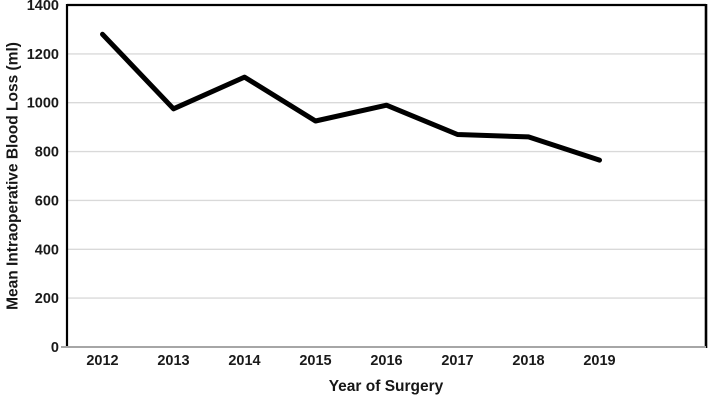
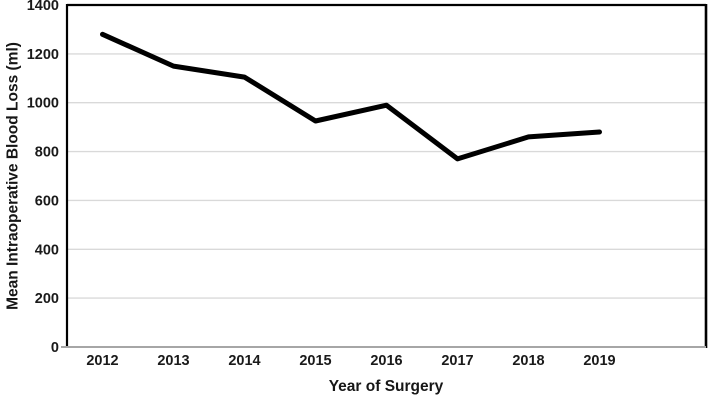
2013: 980 -> 1150
2017: 870 -> 770
2019: 760 -> 880
